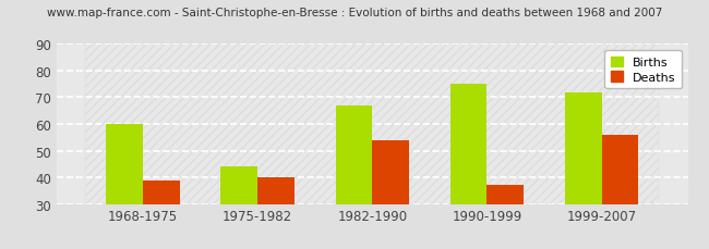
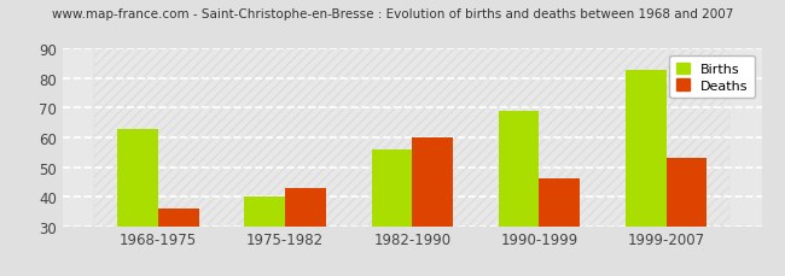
Births/1968-1975: 60 -> 63
Deaths/1968-1975: 39 -> 36
Births/1975-1982: 44 -> 40
Deaths/1975-1982: 40 -> 43
Births/1982-1990: 67 -> 56
Deaths/1982-1990: 54 -> 60
Births/1990-1999: 75 -> 69
Deaths/1990-1999: 37 -> 46
Births/1999-2007: 72 -> 83
Deaths/1999-2007: 56 -> 53
